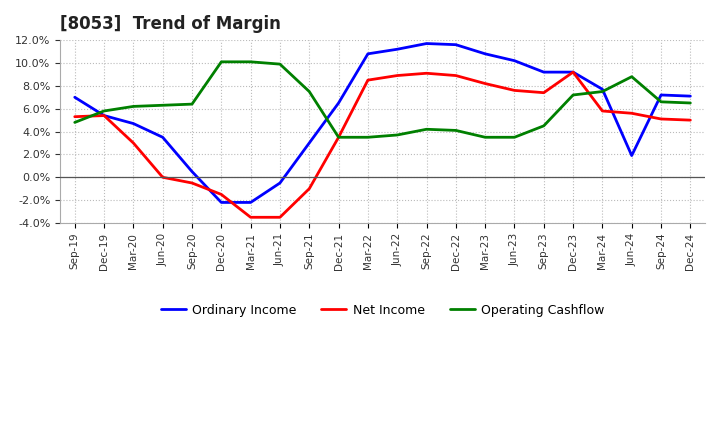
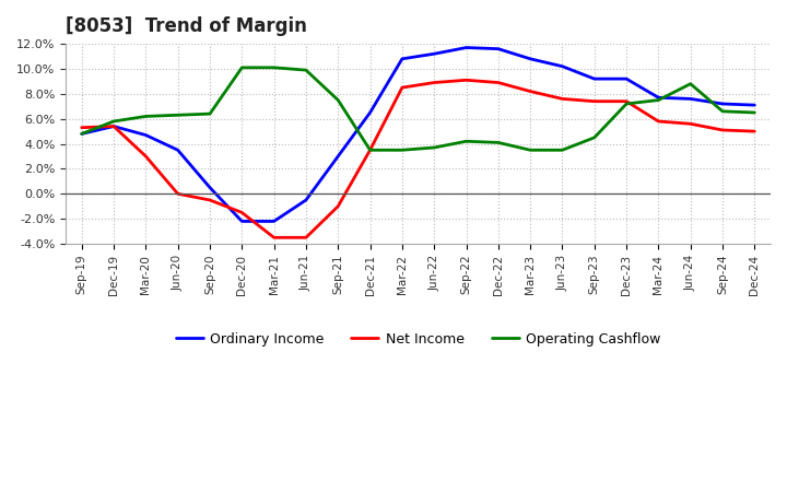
Ordinary Income/Sep-19: 7.0% -> 4.8%
Net Income/Dec-23: 9.2% -> 7.4%
Ordinary Income/Jun-24: 1.9% -> 7.6%
